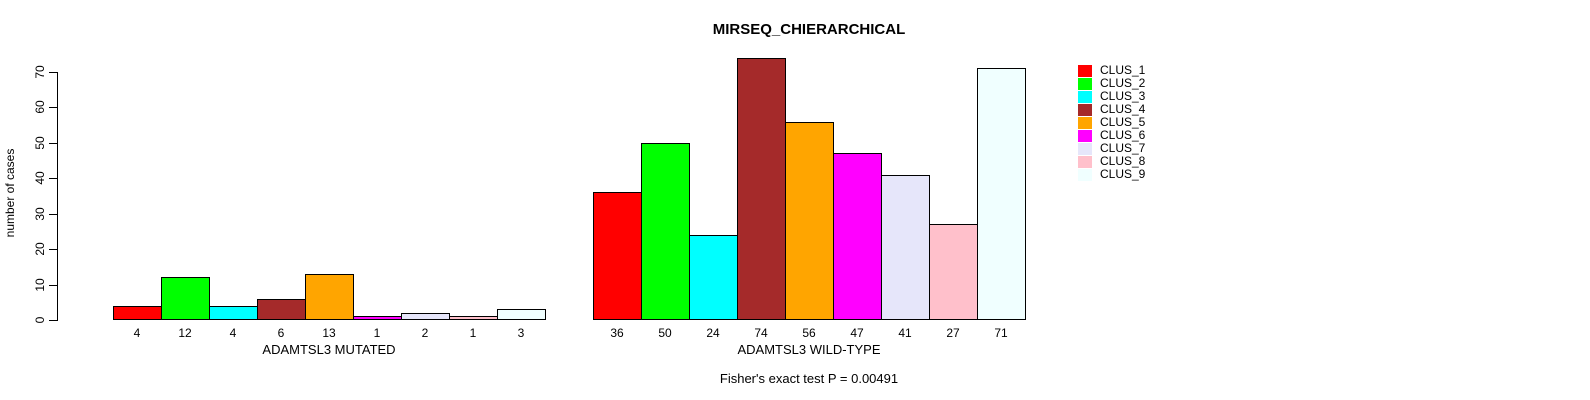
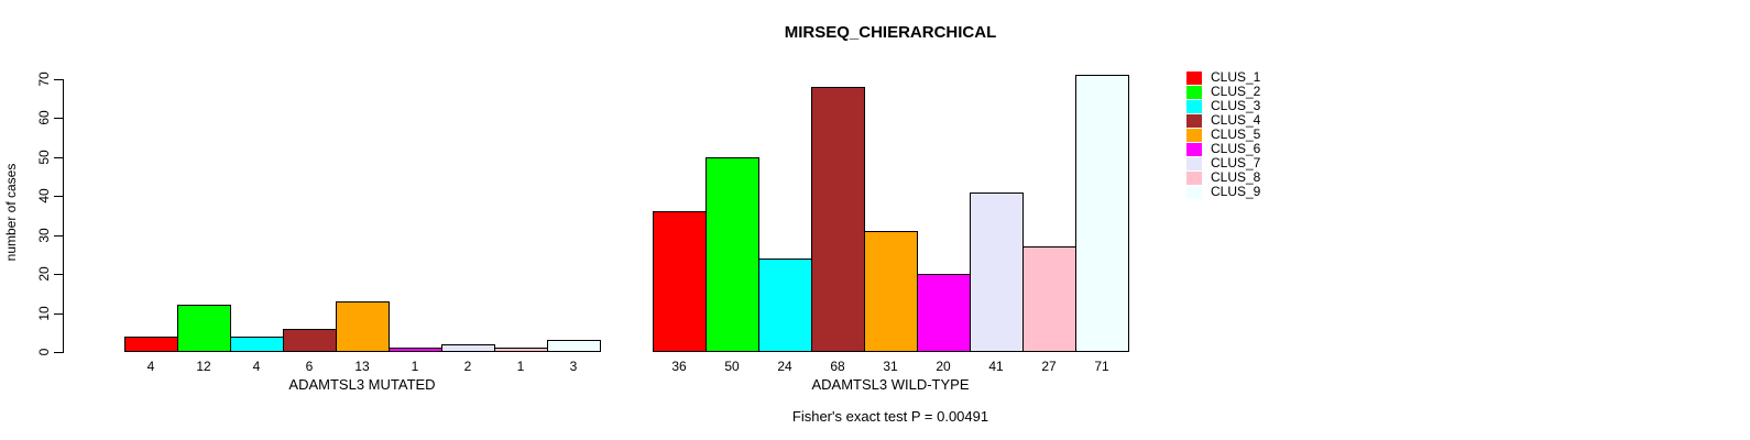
CLUS_4/ADAMTSL3 WILD-TYPE: 74 -> 68
CLUS_5/ADAMTSL3 WILD-TYPE: 56 -> 31
CLUS_6/ADAMTSL3 WILD-TYPE: 47 -> 20
